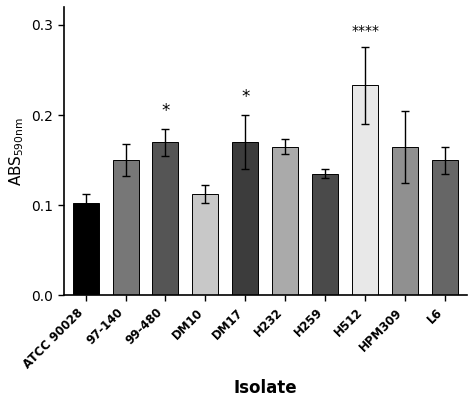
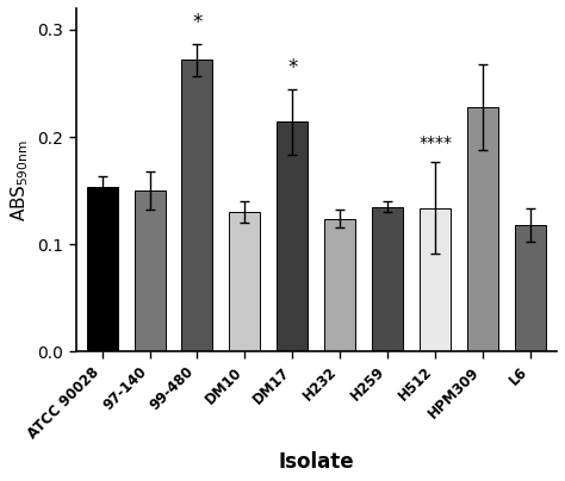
ATCC 90028: 0.103 -> 0.154
99-480: 0.170 -> 0.272
DM10: 0.112 -> 0.130
DM17: 0.170 -> 0.214
H232: 0.165 -> 0.124
H512: 0.233 -> 0.134
HPM309: 0.165 -> 0.228
L6: 0.150 -> 0.118
